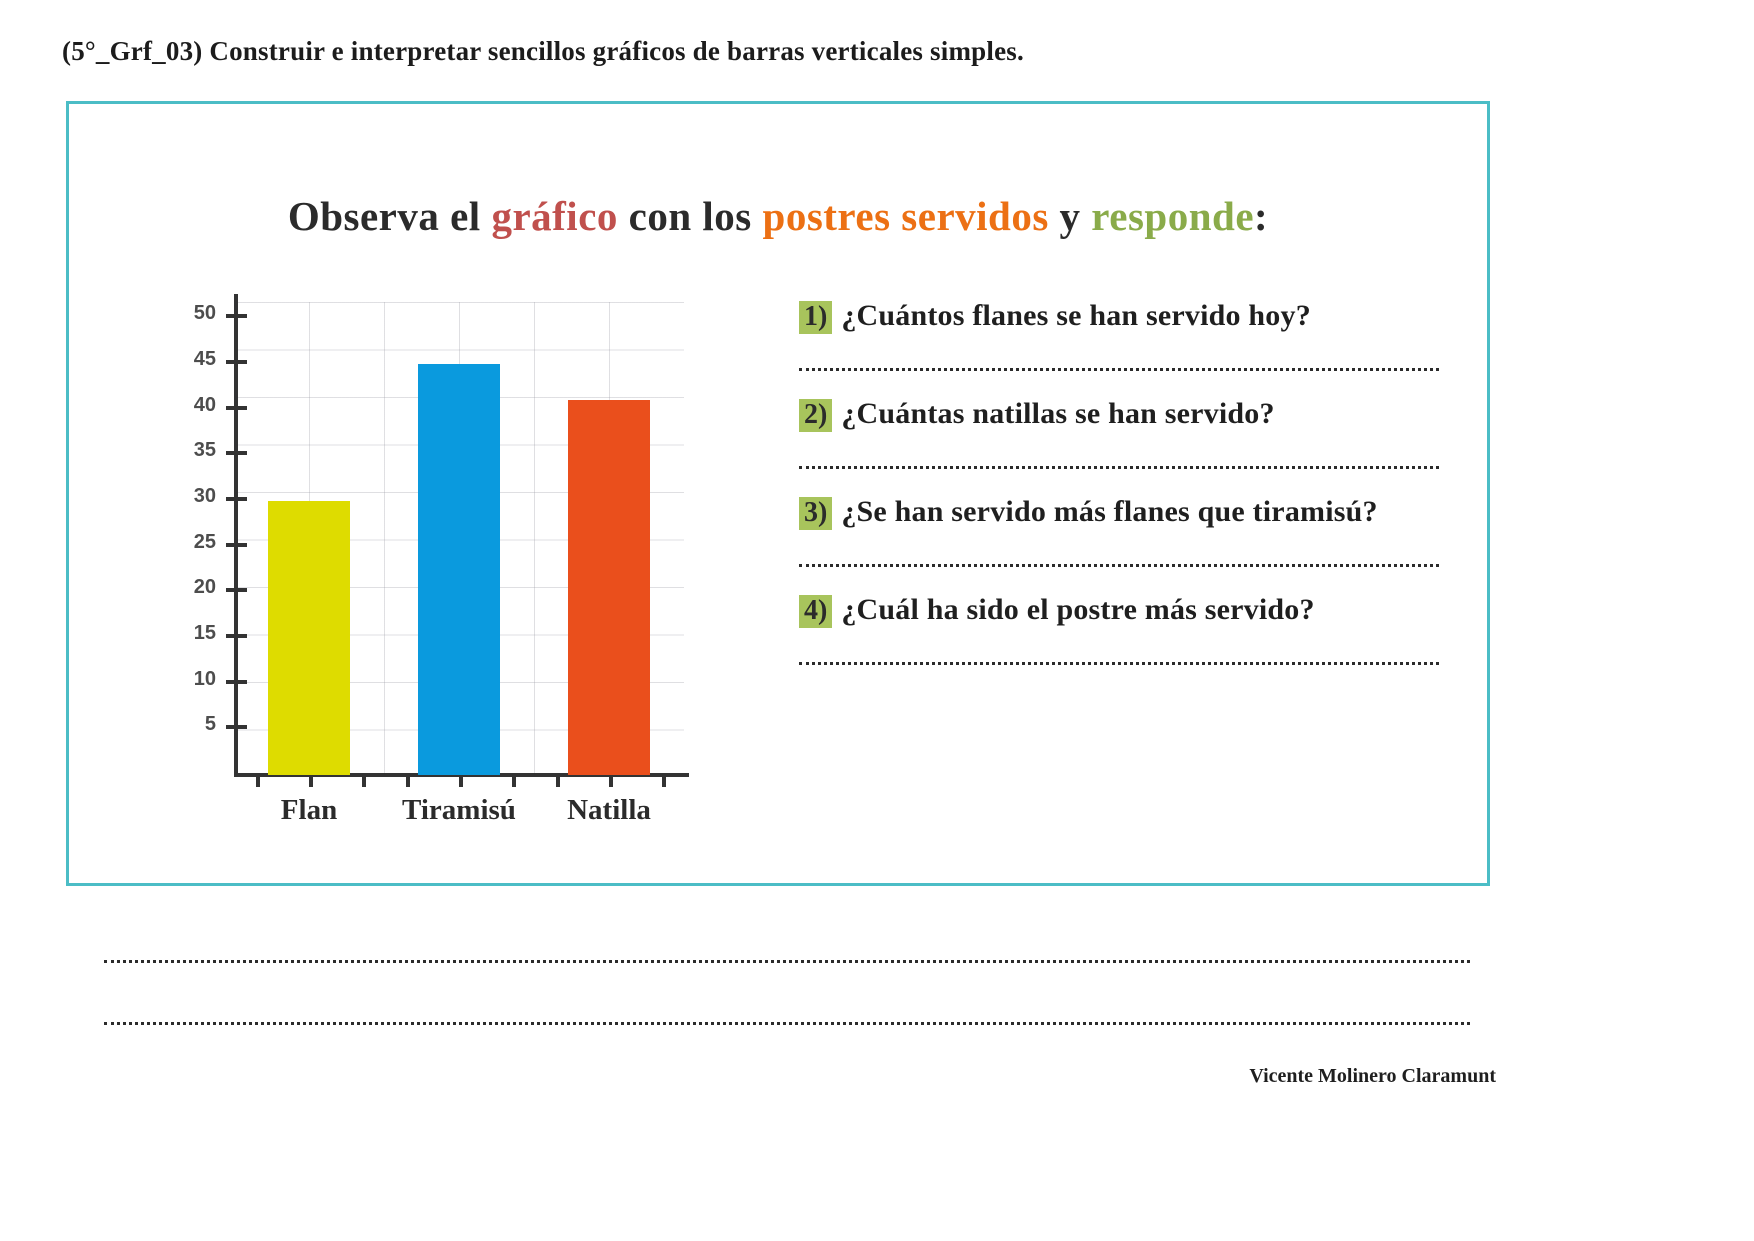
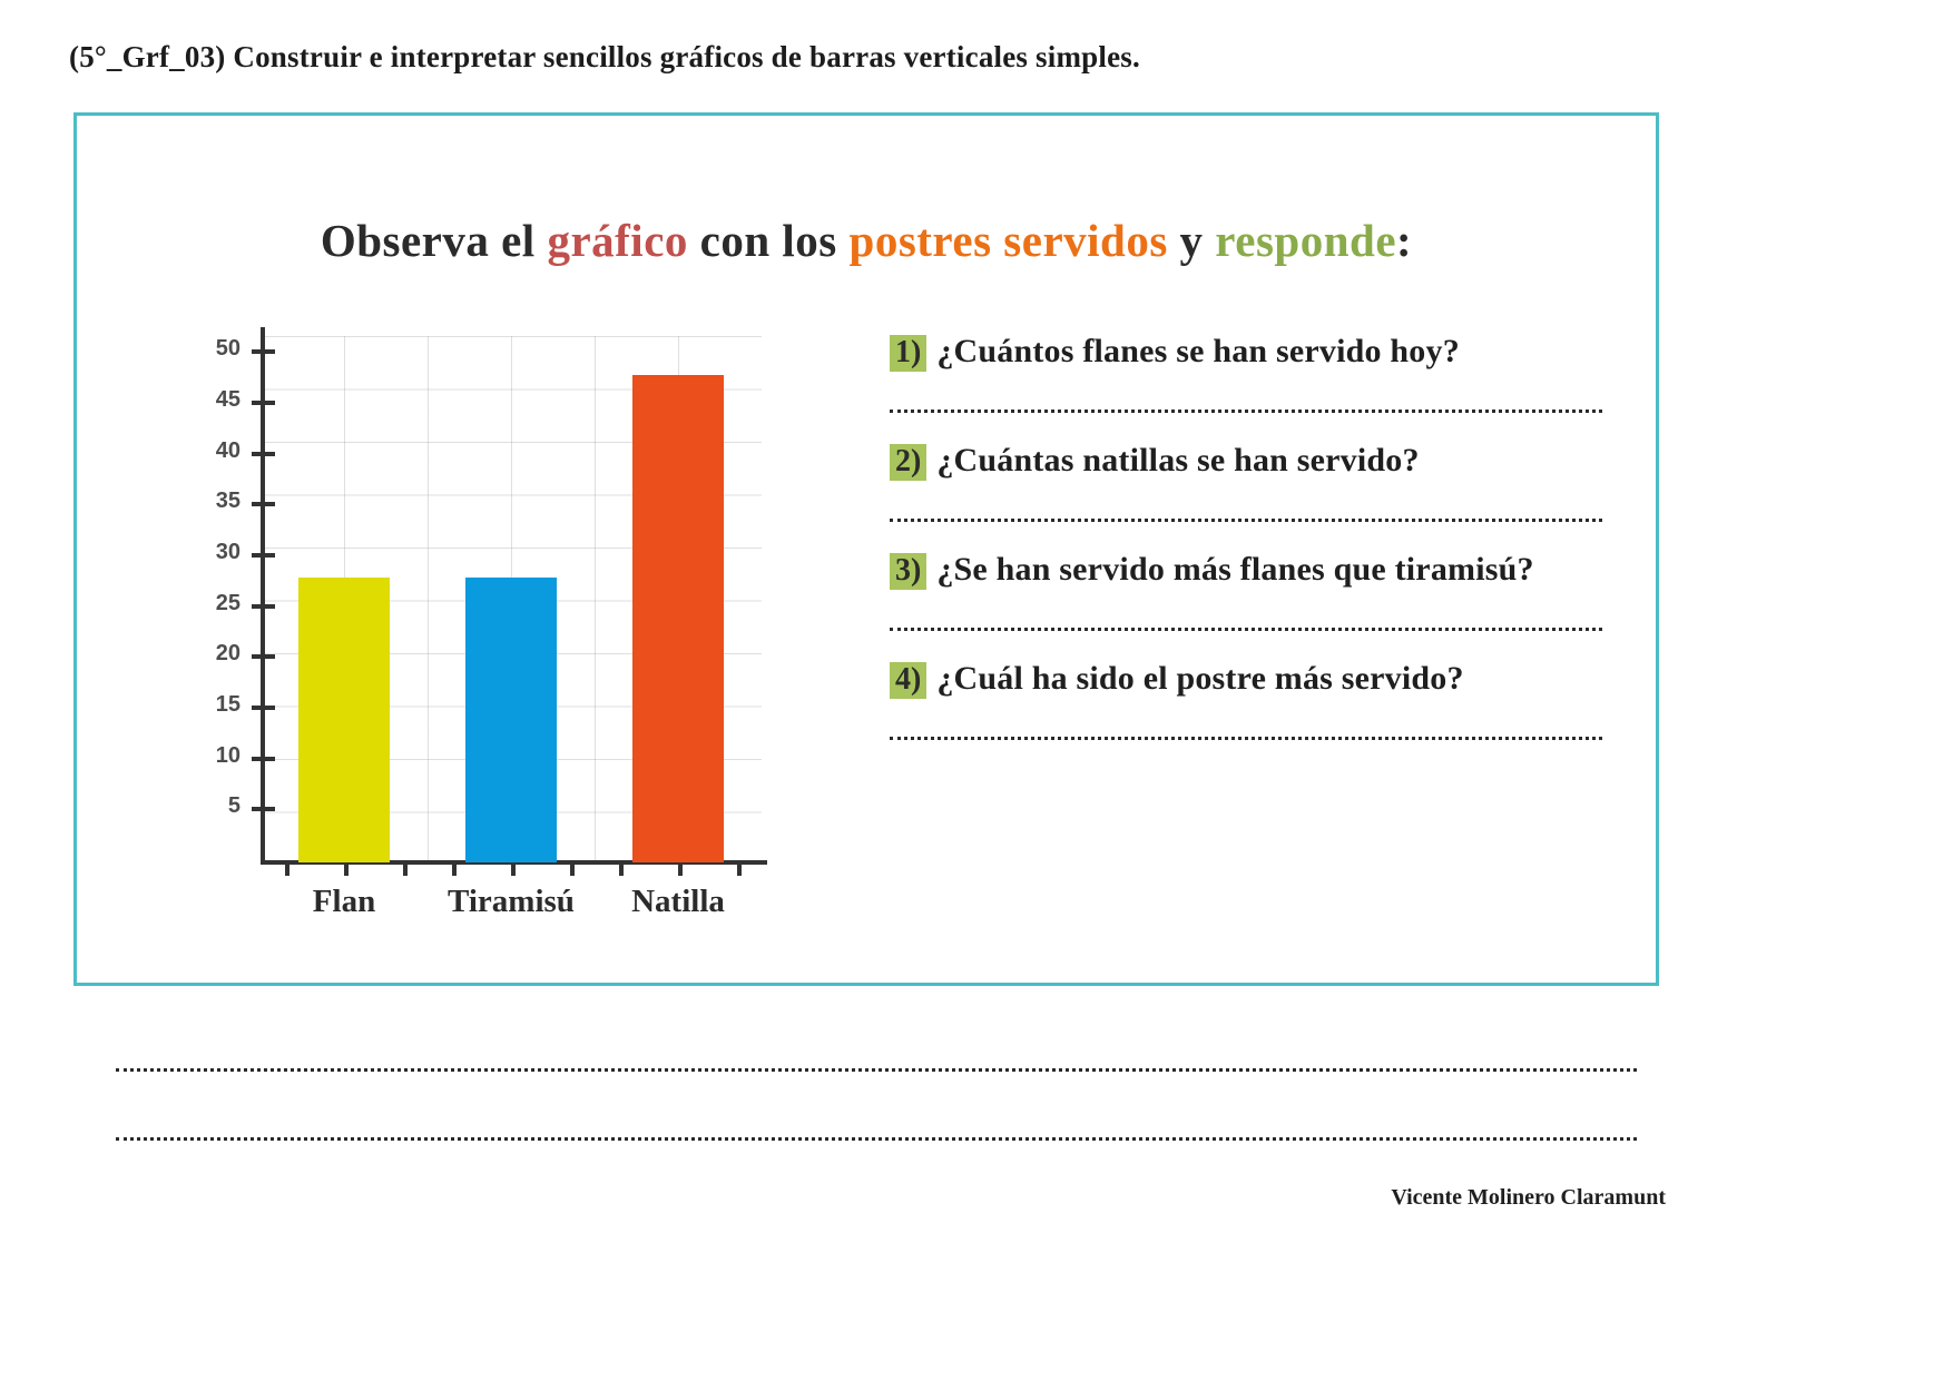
Flan: 30 -> 28
Tiramisú: 45 -> 28
Natilla: 41 -> 48
